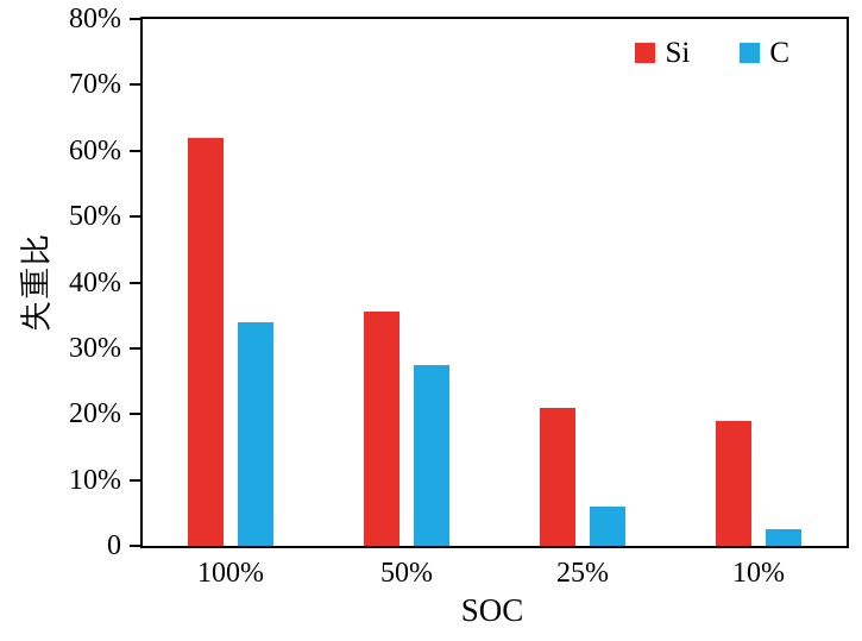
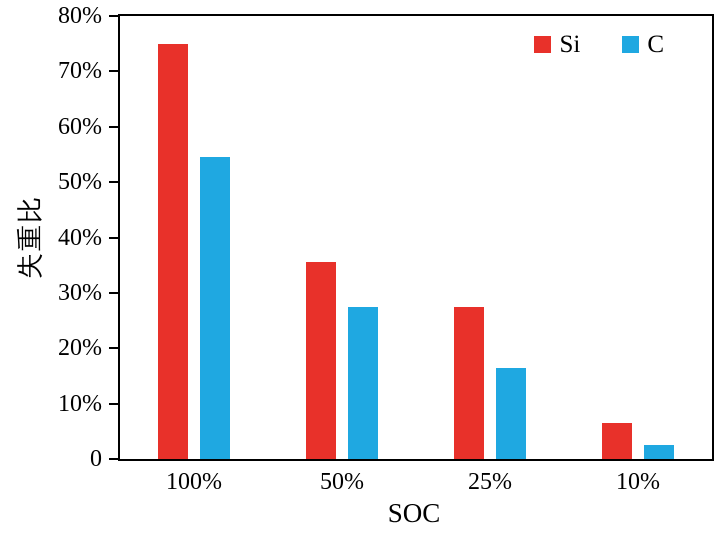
Si/100%: 62% -> 75%
C/100%: 34% -> 54%
Si/25%: 21% -> 28%
C/25%: 6% -> 16%
Si/10%: 19% -> 6%
